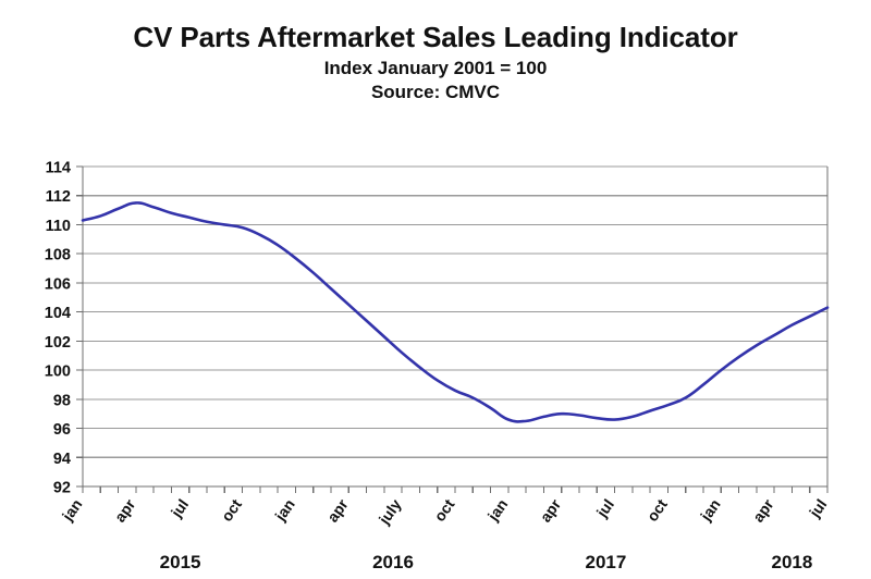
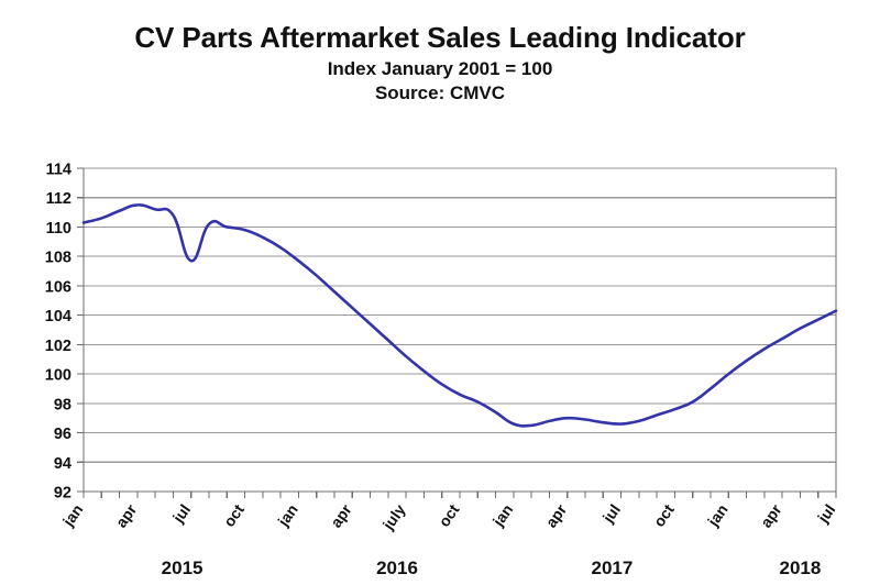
jul 2015: 110.5 -> 107.7
